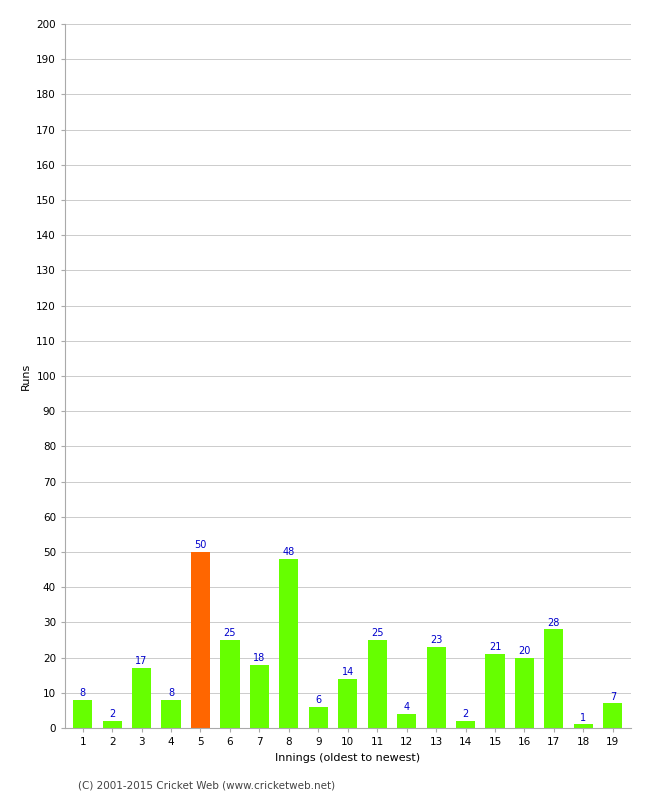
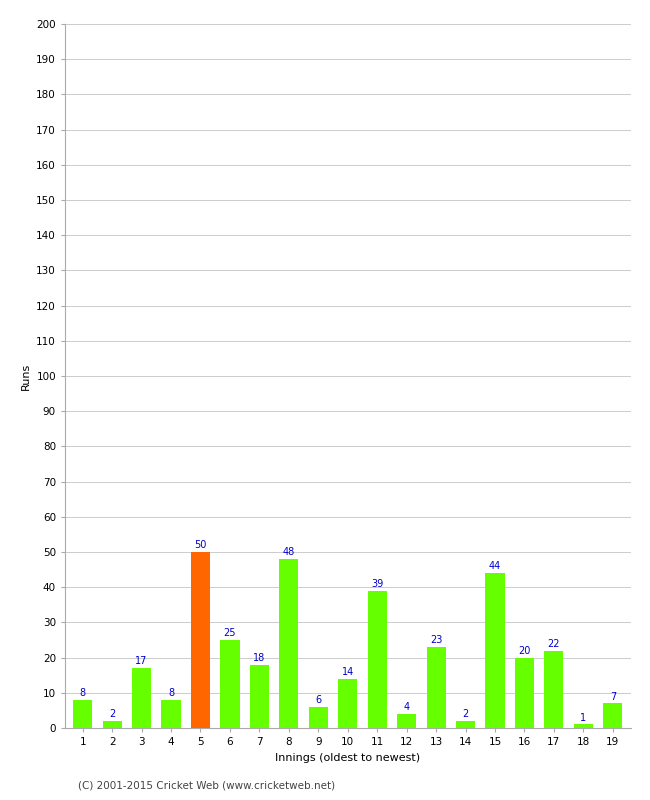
11: 25 -> 39
15: 21 -> 44
17: 28 -> 22
